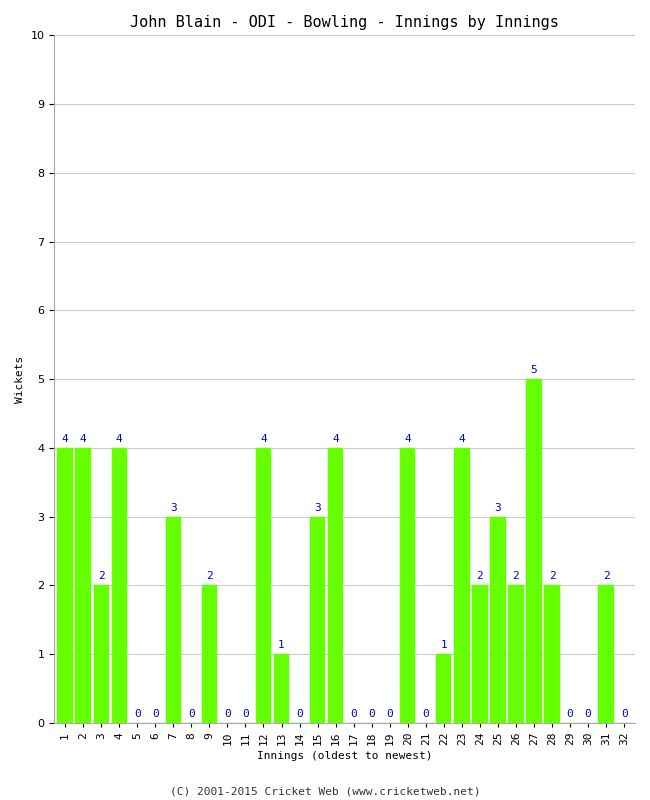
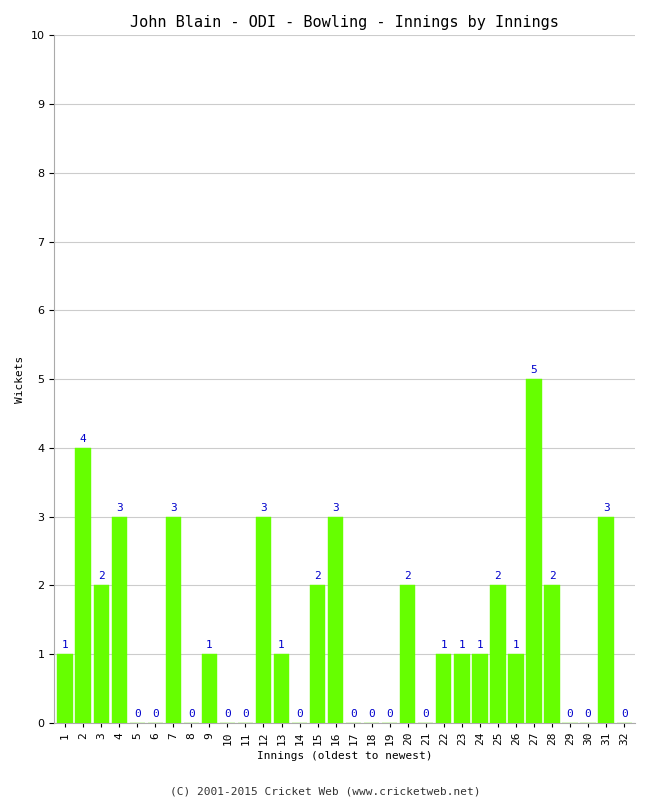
1: 4 -> 1
4: 4 -> 3
9: 2 -> 1
12: 4 -> 3
15: 3 -> 2
16: 4 -> 3
20: 4 -> 2
23: 4 -> 1
24: 2 -> 1
25: 3 -> 2
26: 2 -> 1
31: 2 -> 3
